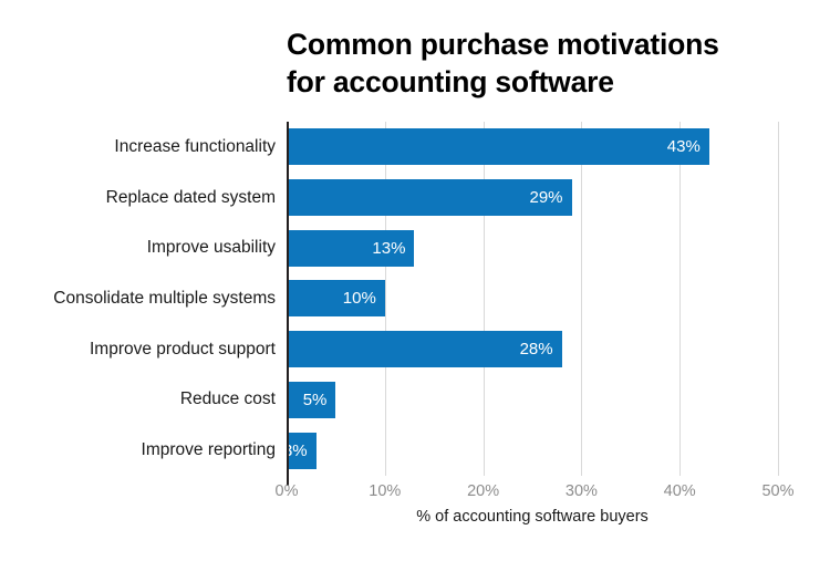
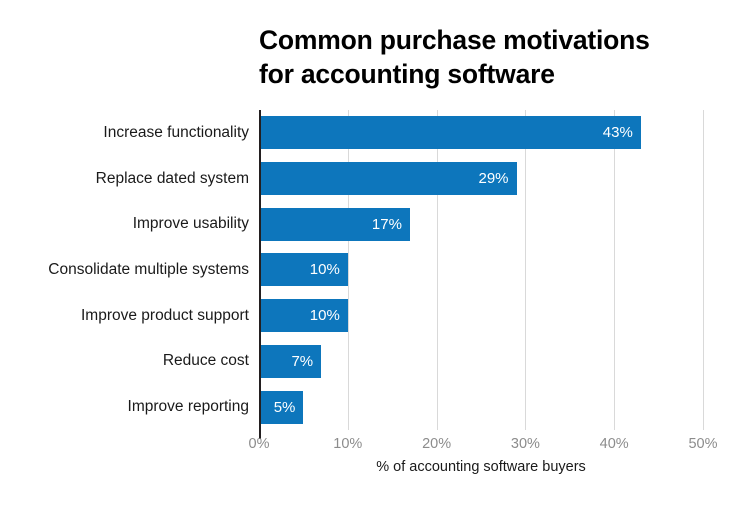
Improve usability: 13% -> 17%
Improve product support: 28% -> 10%
Reduce cost: 5% -> 7%
Improve reporting: 3% -> 5%
